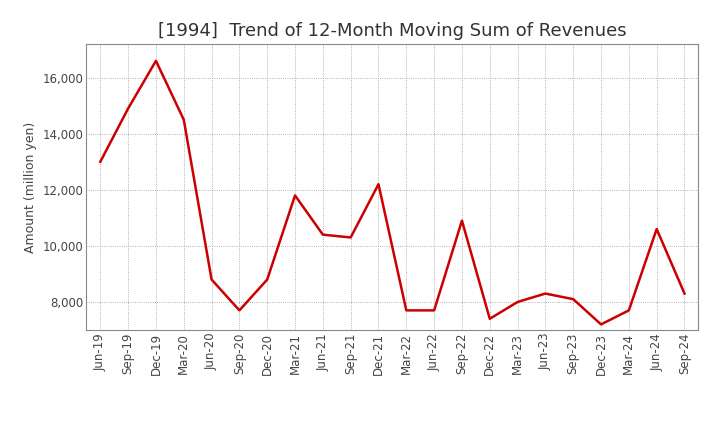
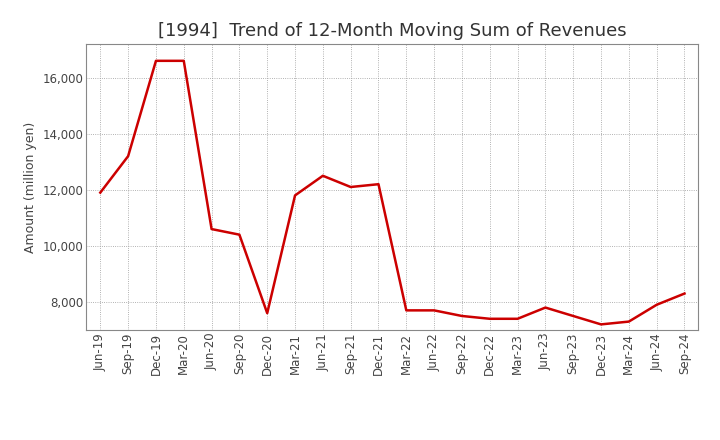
Jun-19: 13,000 -> 11,900
Sep-19: 14,900 -> 13,200
Mar-20: 14,500 -> 16,600
Jun-20: 8,800 -> 10,600
Sep-20: 7,700 -> 10,400
Dec-20: 8,800 -> 7,600
Jun-21: 10,400 -> 12,500
Sep-21: 10,300 -> 12,100
Sep-22: 10,900 -> 7,500
Mar-23: 8,000 -> 7,400
Jun-23: 8,300 -> 7,800
Sep-23: 8,100 -> 7,500
Mar-24: 7,700 -> 7,300
Jun-24: 10,600 -> 7,900
